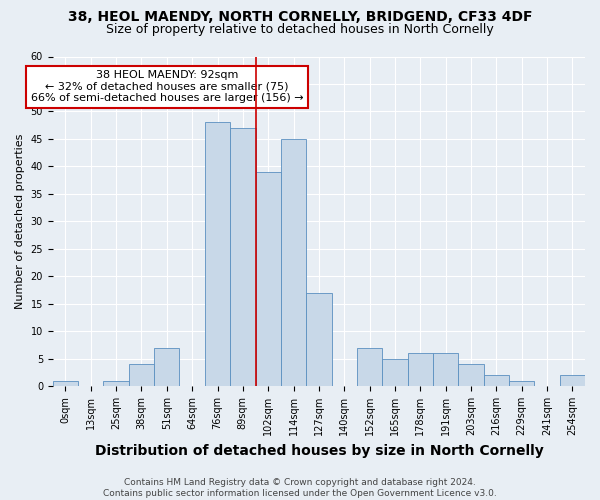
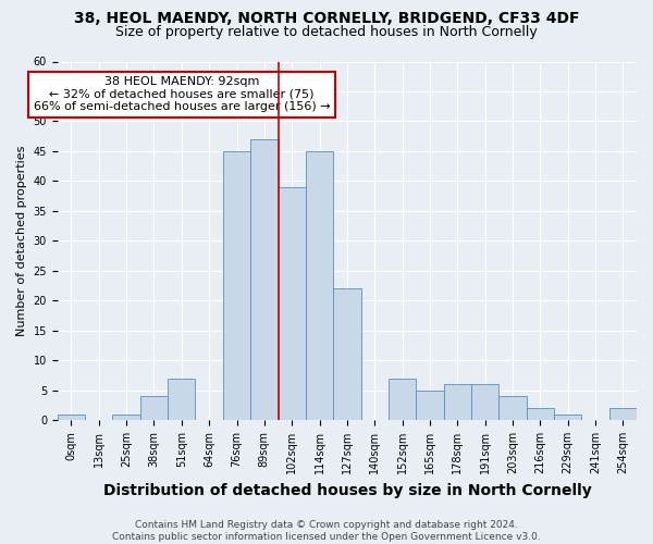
76sqm: 48 -> 45
127sqm: 17 -> 22
